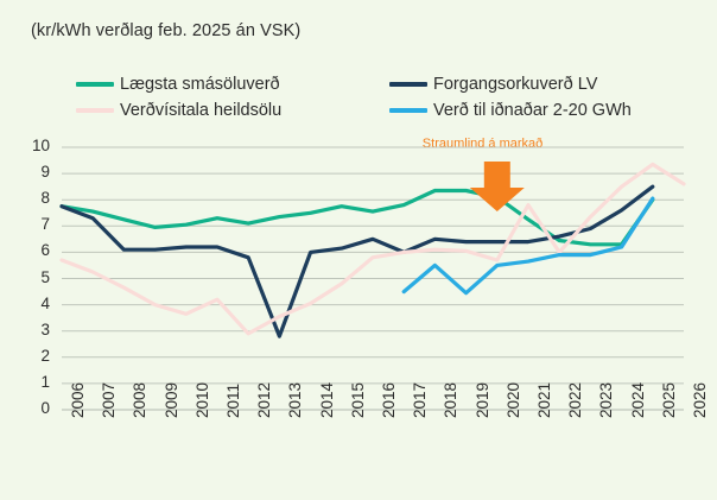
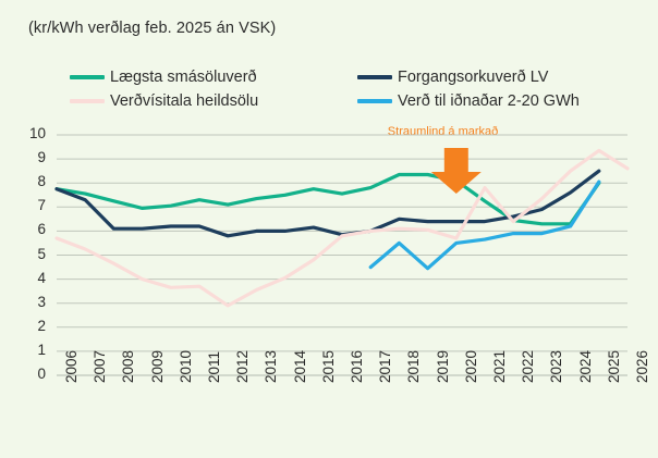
Verðvísitala heildsölu/2011: 4.2 -> 3.7
Forgangsorkuverð LV/2013: 2.8 -> 6.0
Forgangsorkuverð LV/2016: 6.5 -> 5.8
Verðvísitala heildsölu/2022: 6.0 -> 6.4
